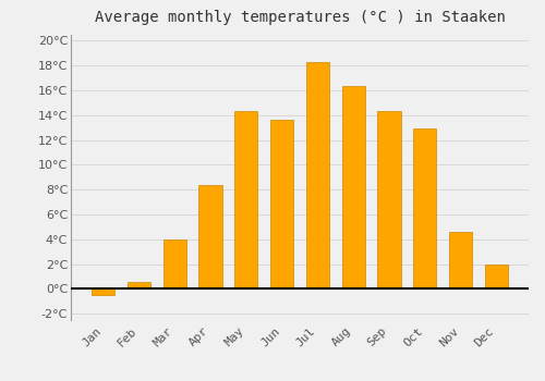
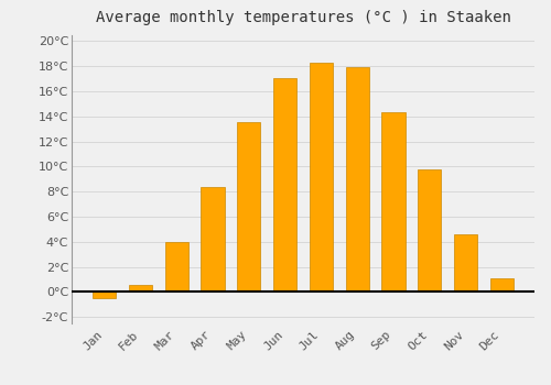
May: 14.3°C -> 13.5°C
Jun: 13.6°C -> 17.0°C
Aug: 16.3°C -> 17.9°C
Oct: 12.9°C -> 9.8°C
Dec: 2.0°C -> 1.1°C
